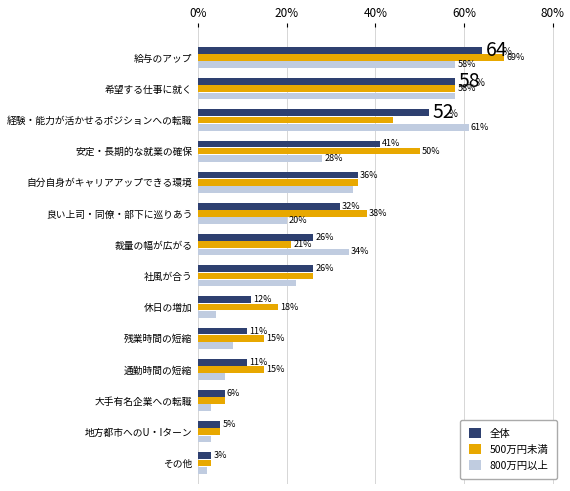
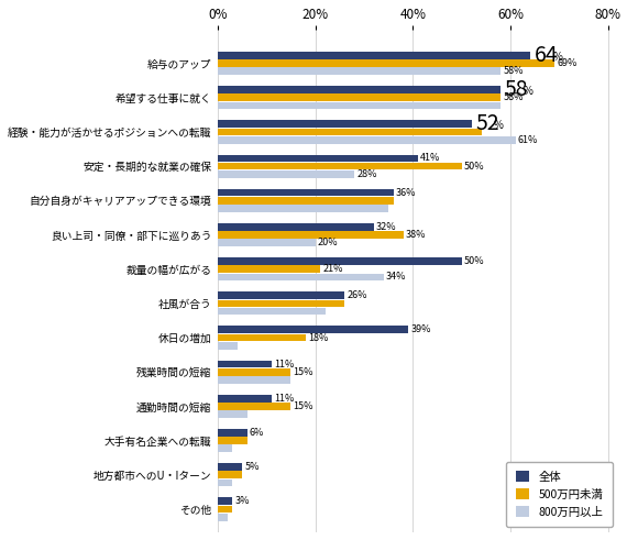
500万円未満/経験・能力が活かせるポジションへの転職: 44% -> 54%
全体/裁量の幅が広がる: 26% -> 50%
全体/休日の増加: 12% -> 39%
800万円以上/残業時間の短縮: 8% -> 15%
